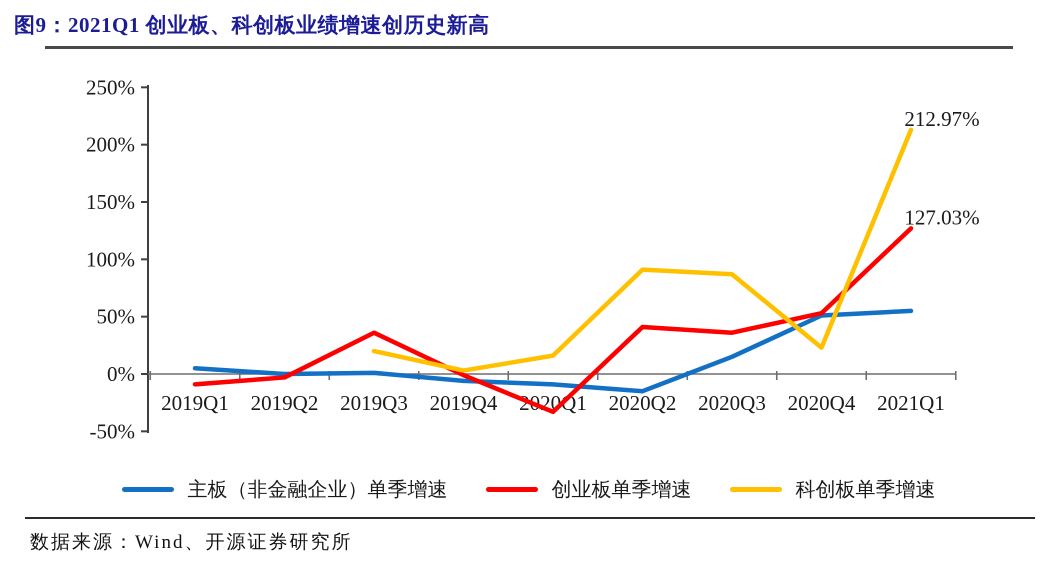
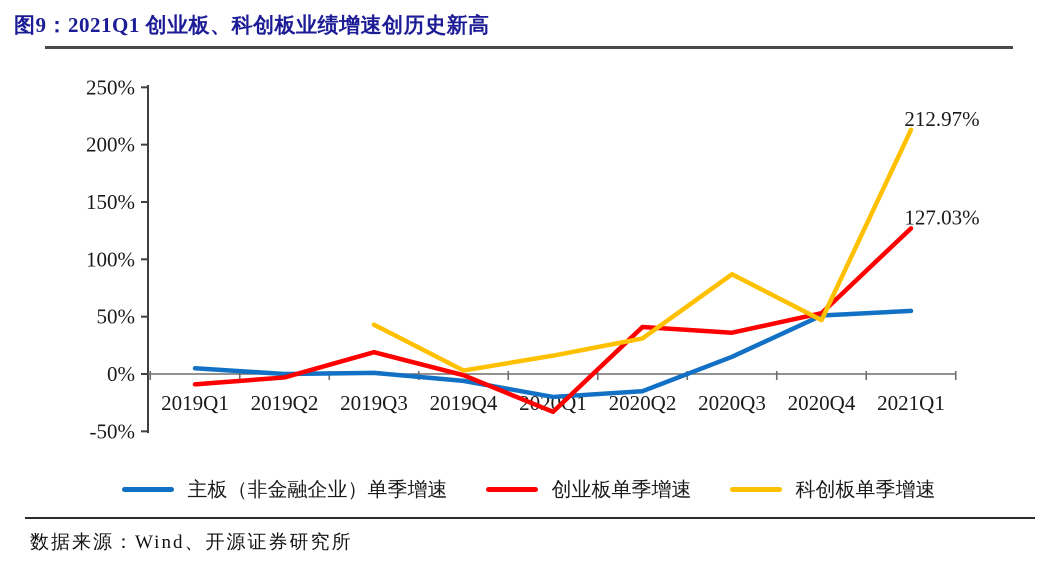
创业板单季增速/2019Q3: 36% -> 19%
科创板单季增速/2019Q3: 20% -> 43%
主板（非金融企业）单季增速/2020Q1: -9% -> -20%
科创板单季增速/2020Q2: 91% -> 31%
科创板单季增速/2020Q4: 23% -> 47%
